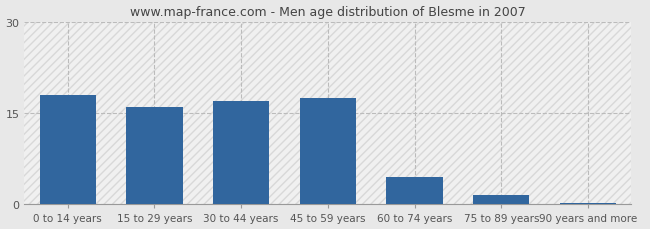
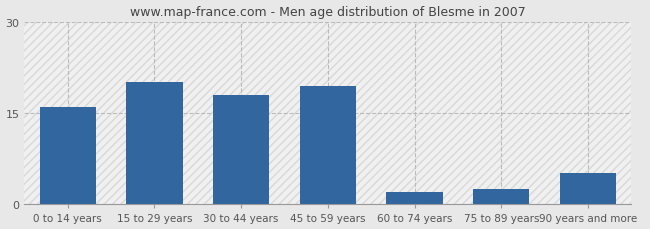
0 to 14 years: 18.0 -> 16.0
15 to 29 years: 16.0 -> 20.0
30 to 44 years: 17.0 -> 18.0
45 to 59 years: 17.5 -> 19.4
60 to 74 years: 4.5 -> 2.0
75 to 89 years: 1.5 -> 2.6
90 years and more: 0.2 -> 5.2
